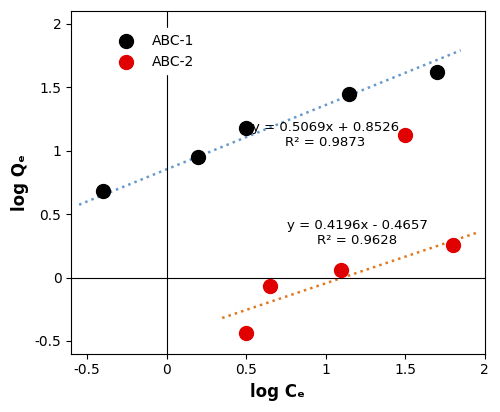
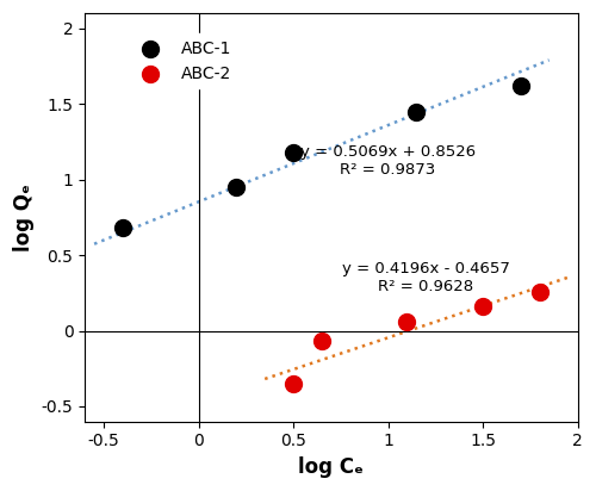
ABC-2/0.5: -0.44 -> -0.35
ABC-2/1.5: 1.12 -> 0.16
